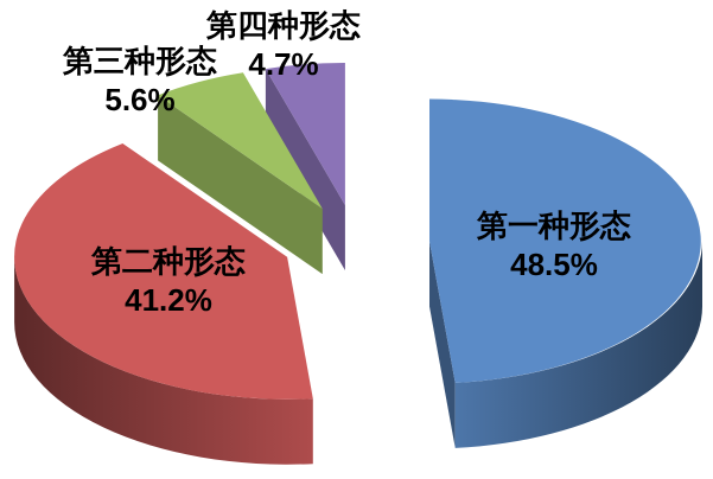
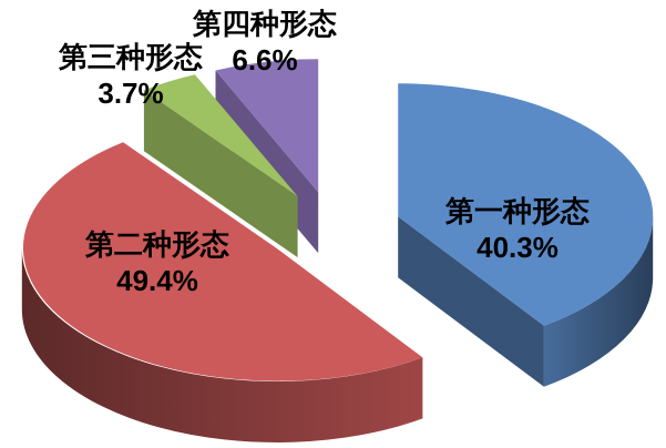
第一种形态: 48.5% -> 40.3%
第二种形态: 41.2% -> 49.4%
第三种形态: 5.6% -> 3.7%
第四种形态: 4.7% -> 6.6%
